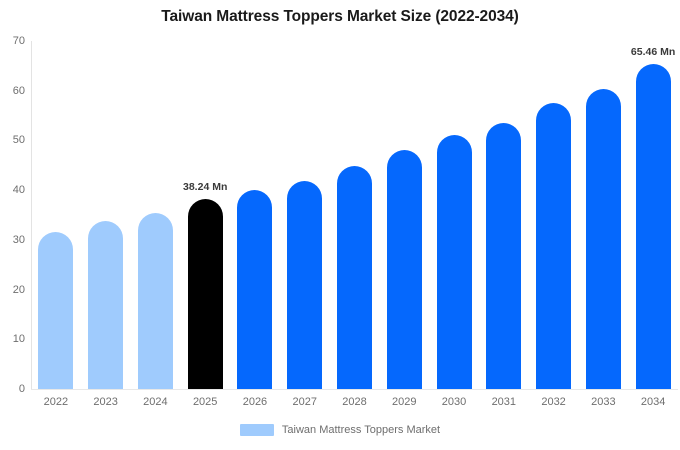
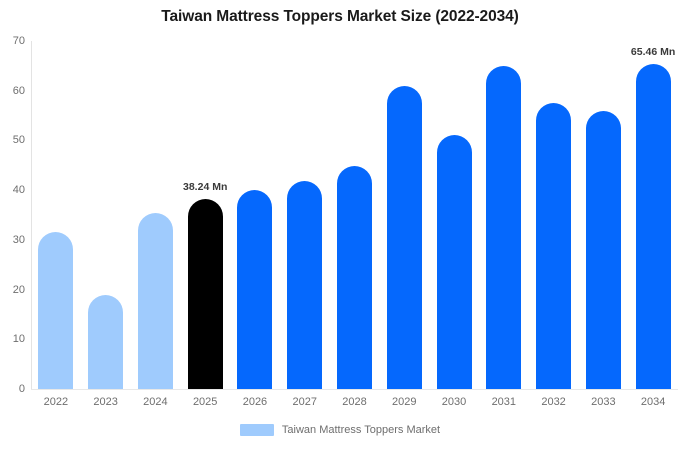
2023: 34 -> 19
2029: 48 -> 61
2031: 54 -> 65
2033: 60 -> 56
